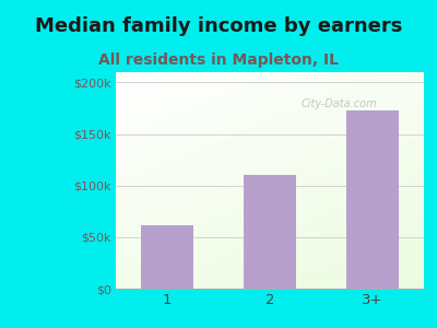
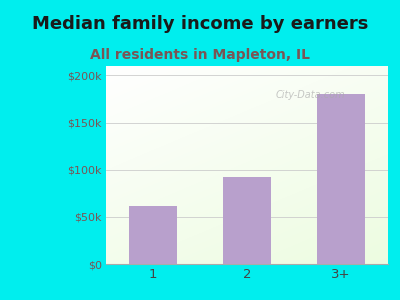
2: $110k -> $92k
3+: $173k -> $180k
